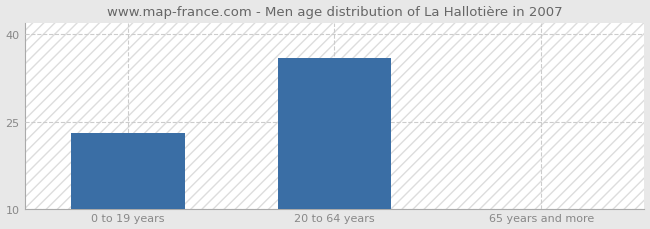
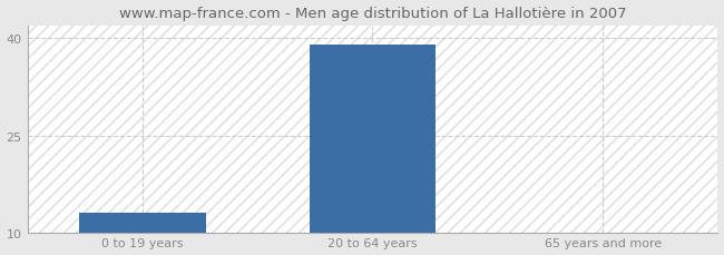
0 to 19 years: 23 -> 13
20 to 64 years: 36 -> 39
